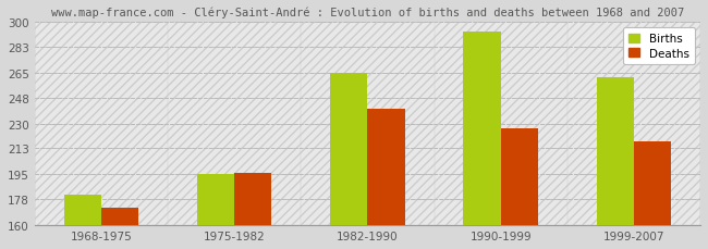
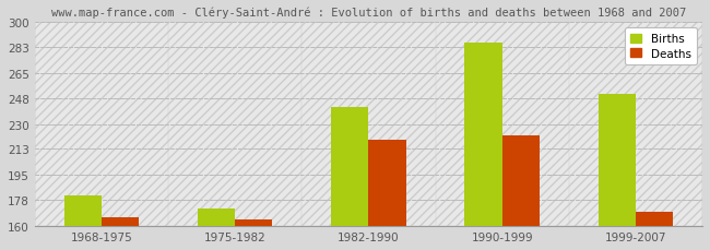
Deaths/1968-1975: 172 -> 166
Births/1975-1982: 195 -> 172
Deaths/1975-1982: 196 -> 165
Births/1982-1990: 265 -> 242
Deaths/1982-1990: 240 -> 219
Births/1990-1999: 293 -> 286
Deaths/1990-1999: 227 -> 222
Births/1999-2007: 262 -> 251
Deaths/1999-2007: 218 -> 170
